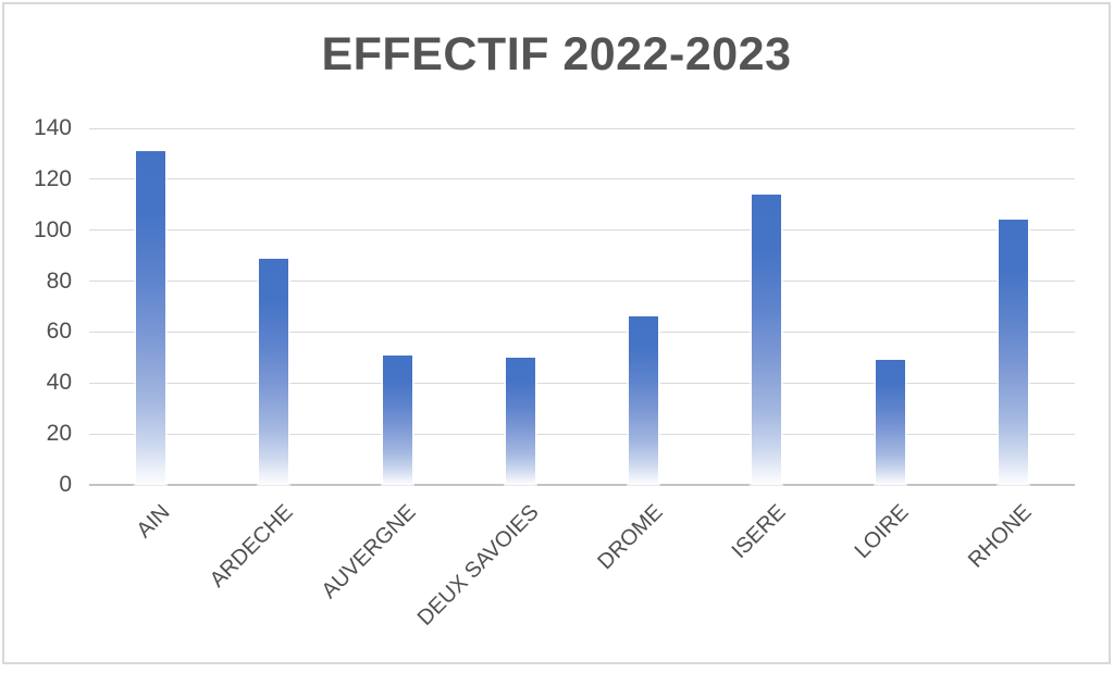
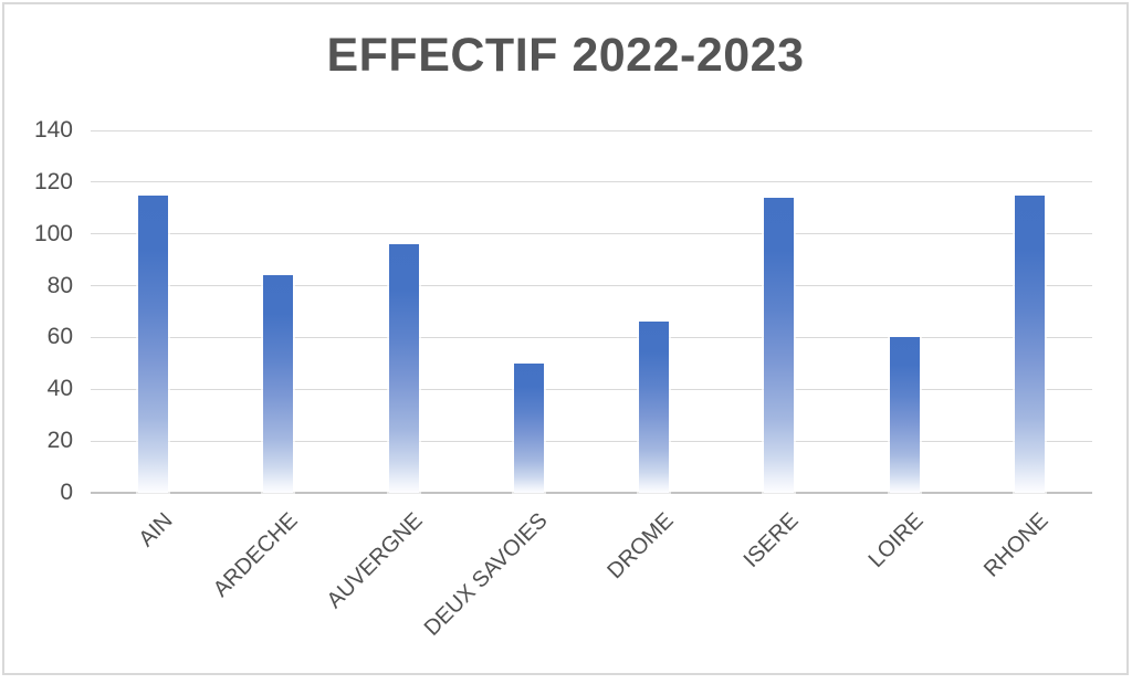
AIN: 131 -> 115
ARDECHE: 89 -> 84
AUVERGNE: 51 -> 96
LOIRE: 49 -> 60
RHONE: 104 -> 115
